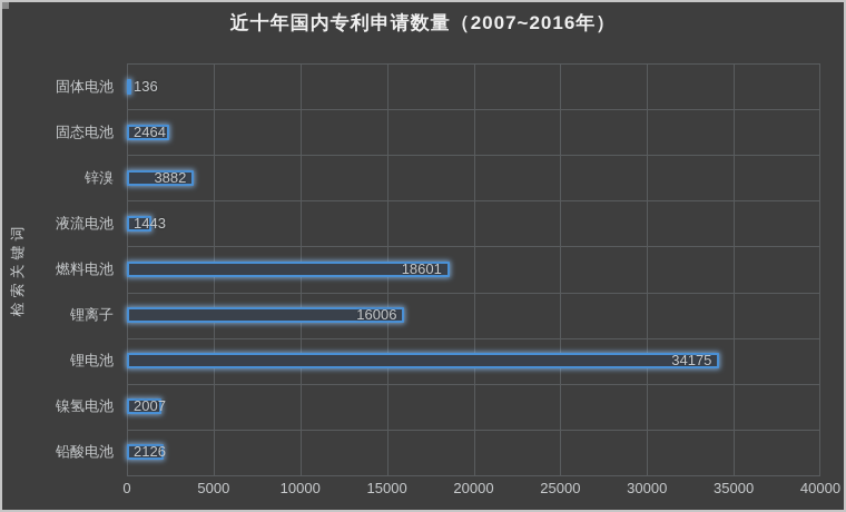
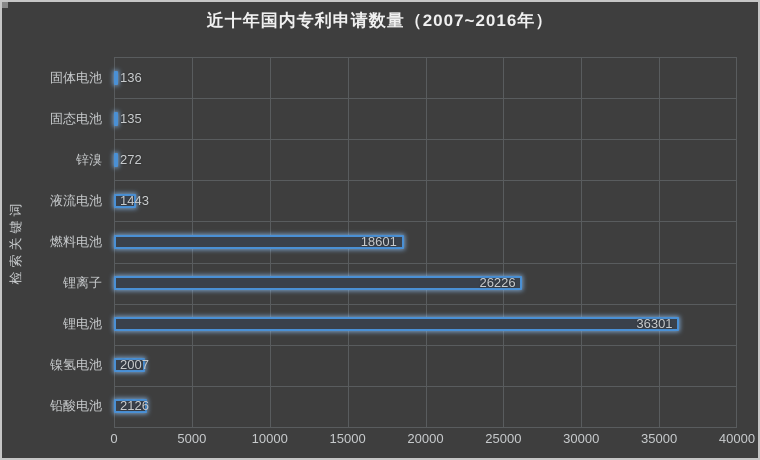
固态电池: 2464 -> 135
锌溴: 3882 -> 272
锂离子: 16006 -> 26226
锂电池: 34175 -> 36301
